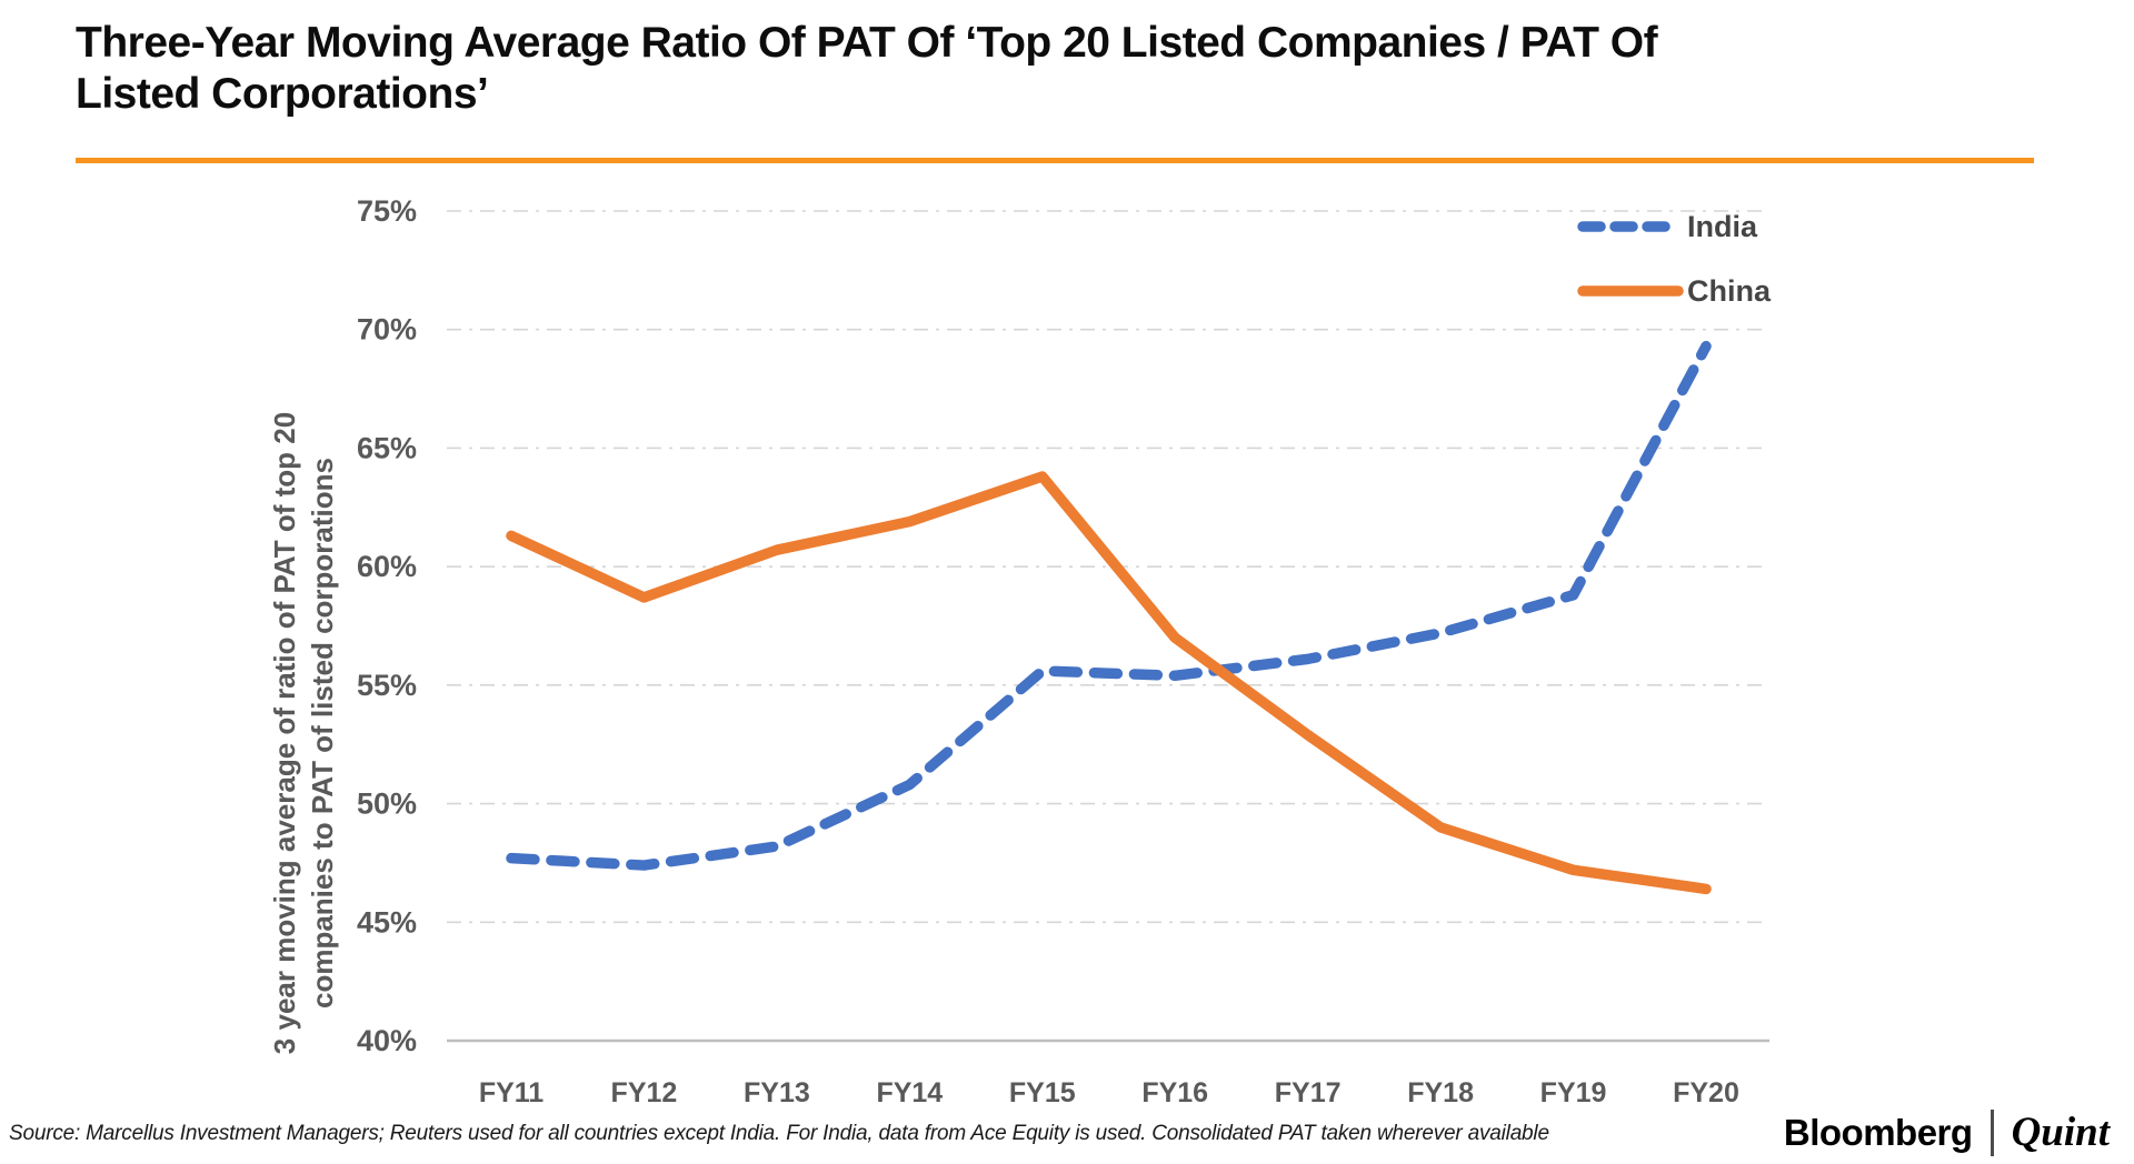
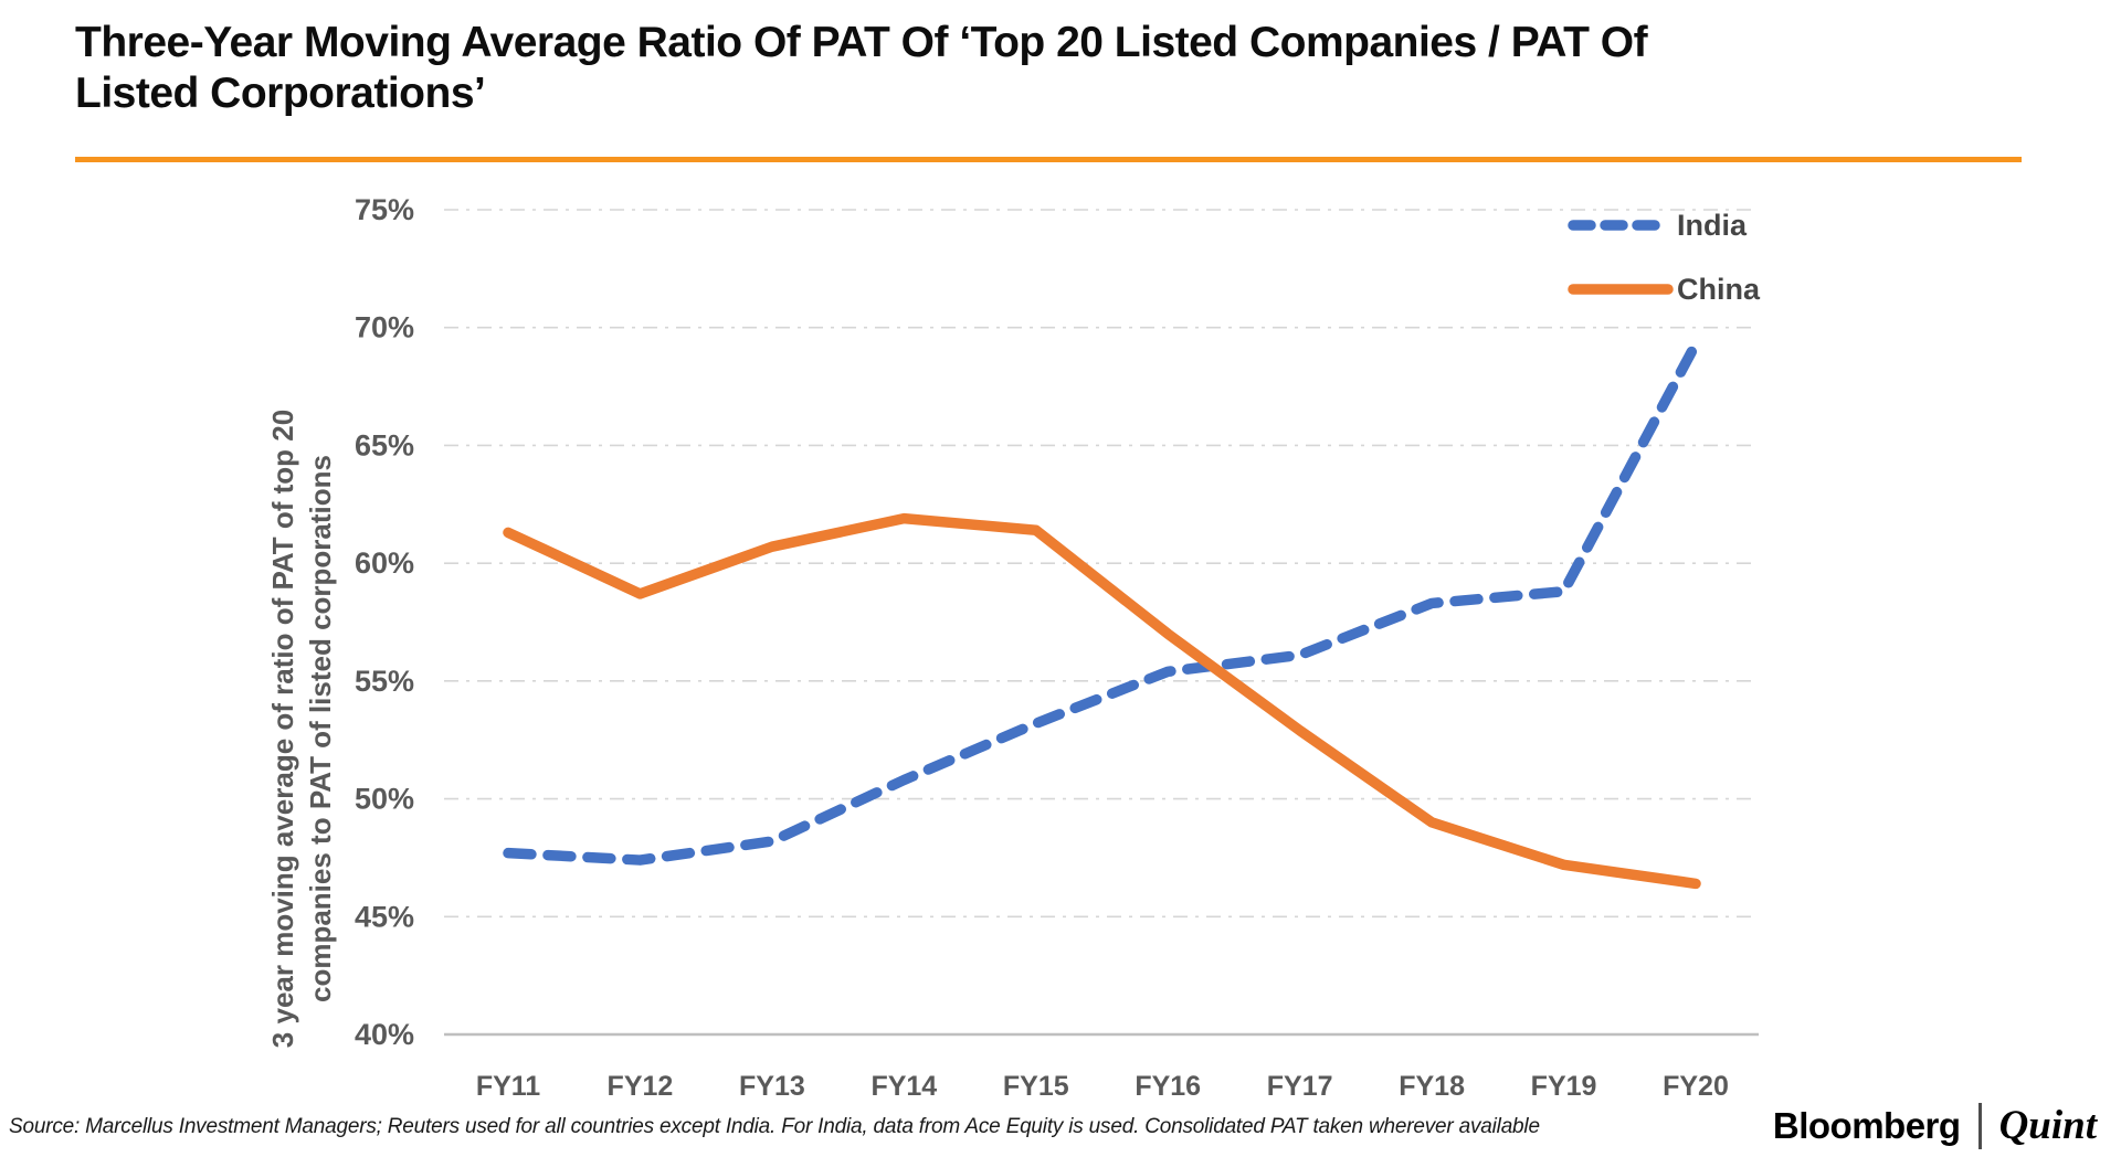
India/FY15: 55.6% -> 53.2%
China/FY15: 63.8% -> 61.4%
India/FY18: 57.2% -> 58.3%
